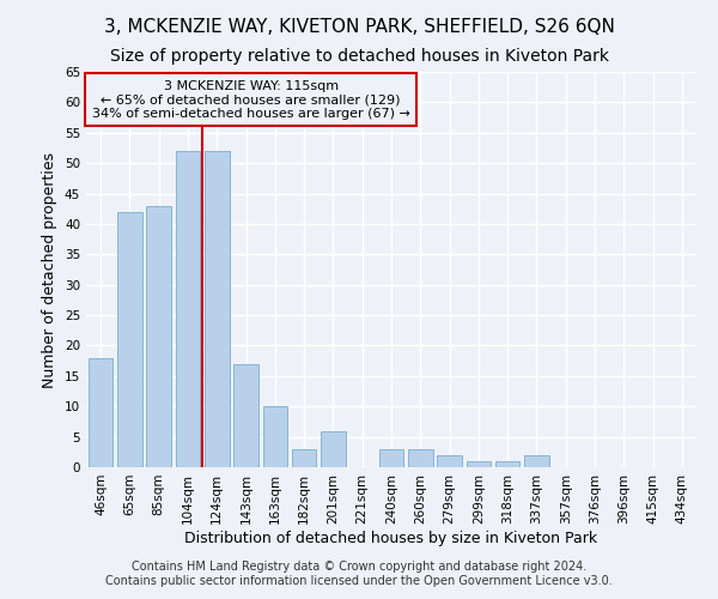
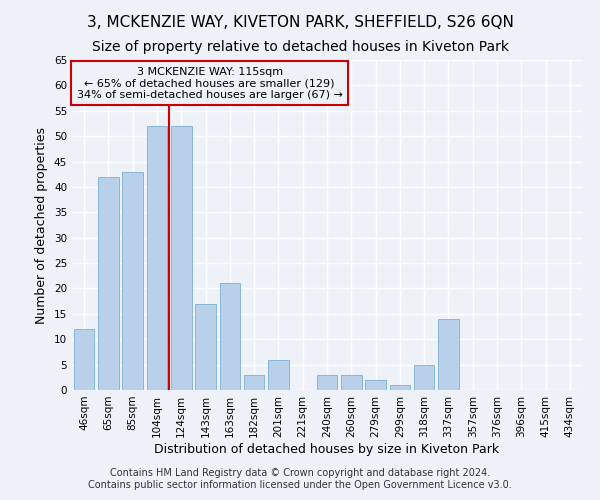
46sqm: 18 -> 12
163sqm: 10 -> 21
318sqm: 1 -> 5
337sqm: 2 -> 14
